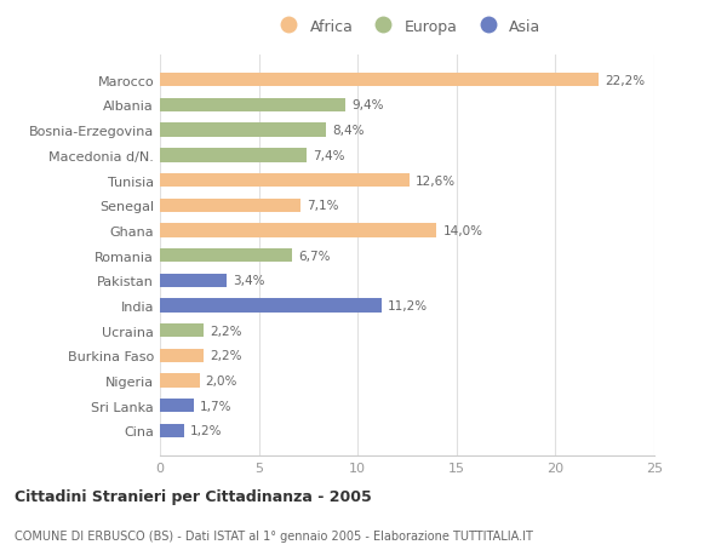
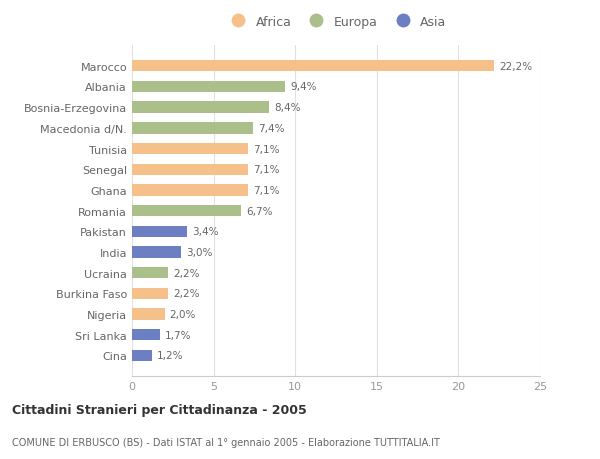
Tunisia: 12,6% -> 7,1%
Ghana: 14,0% -> 7,1%
India: 11,2% -> 3,0%
